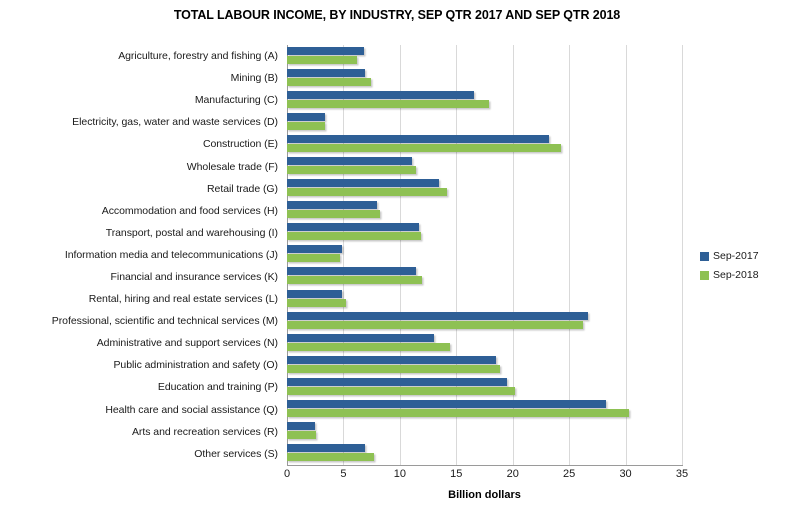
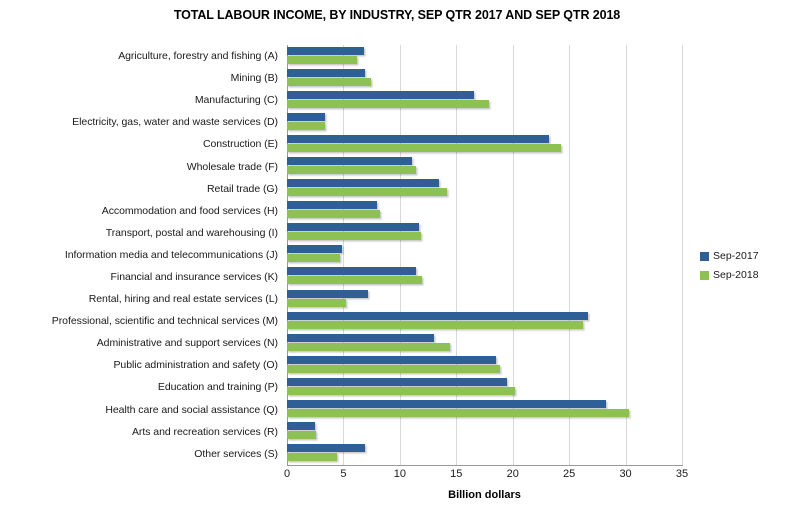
Sep-2017/Rental, hiring and real estate services (L): 4.9 -> 7.2
Sep-2018/Other services (S): 7.7 -> 4.4
